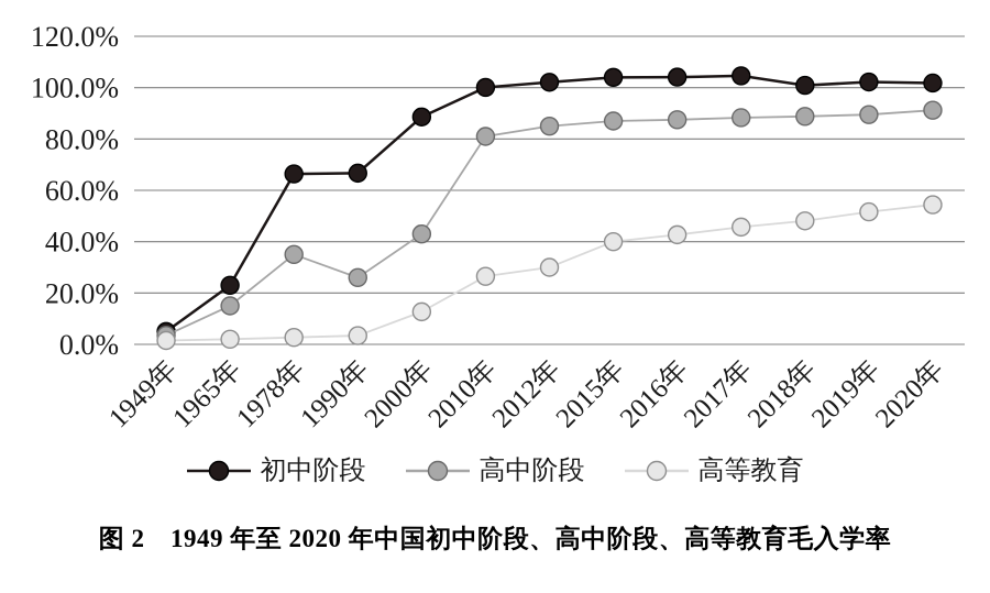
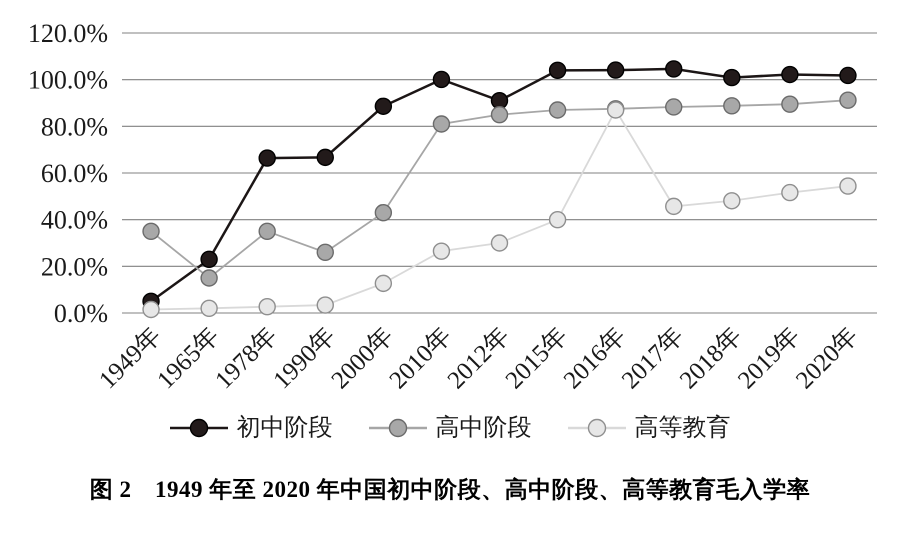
高中阶段/1949年: 4% -> 35%
初中阶段/2012年: 102% -> 91%
高等教育/2016年: 43% -> 87%
